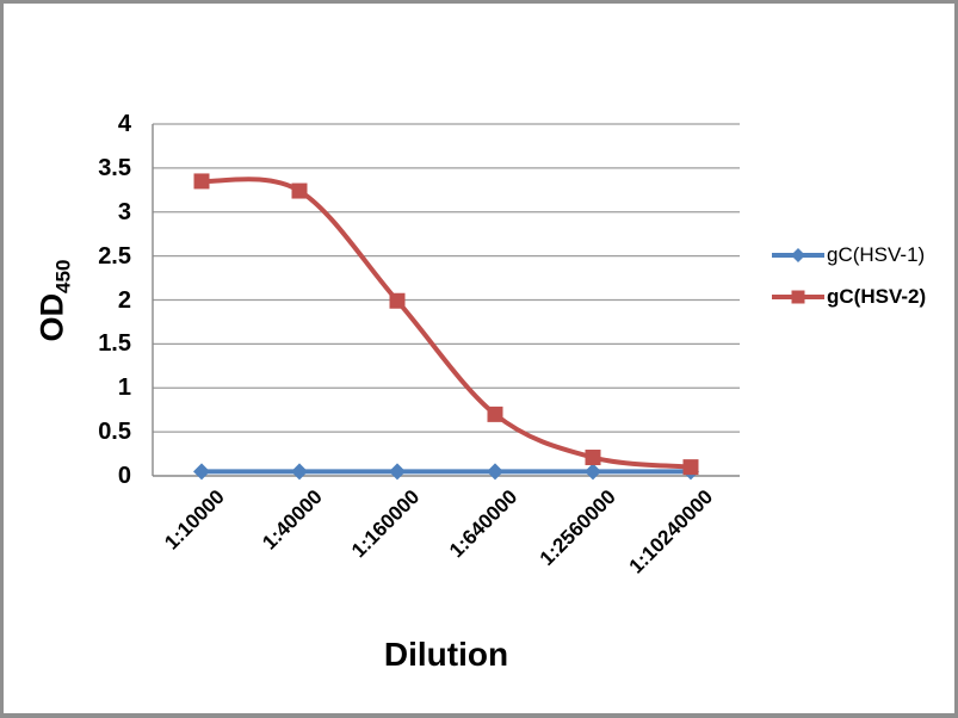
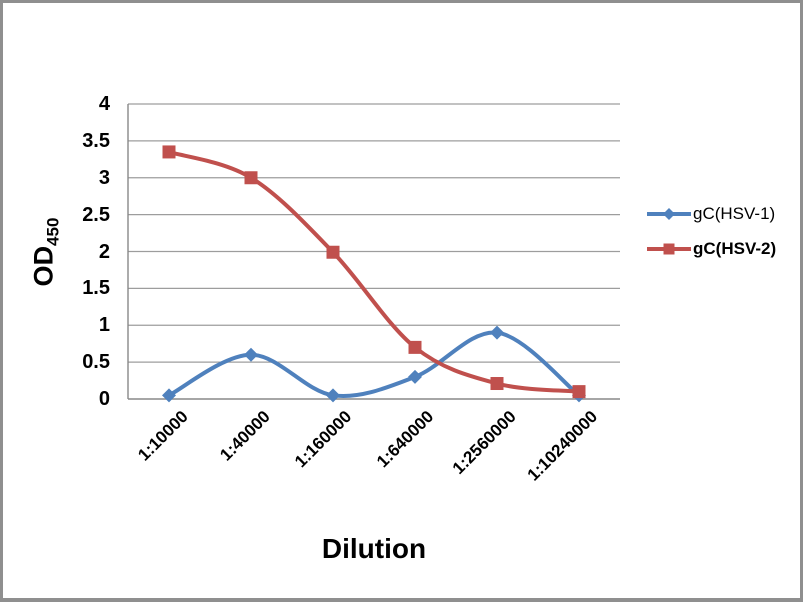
gC(HSV-1)/1:40000: 0.1 -> 0.6
gC(HSV-2)/1:40000: 3.2 -> 3.0
gC(HSV-1)/1:640000: 0.1 -> 0.3
gC(HSV-1)/1:2560000: 0.1 -> 0.9
